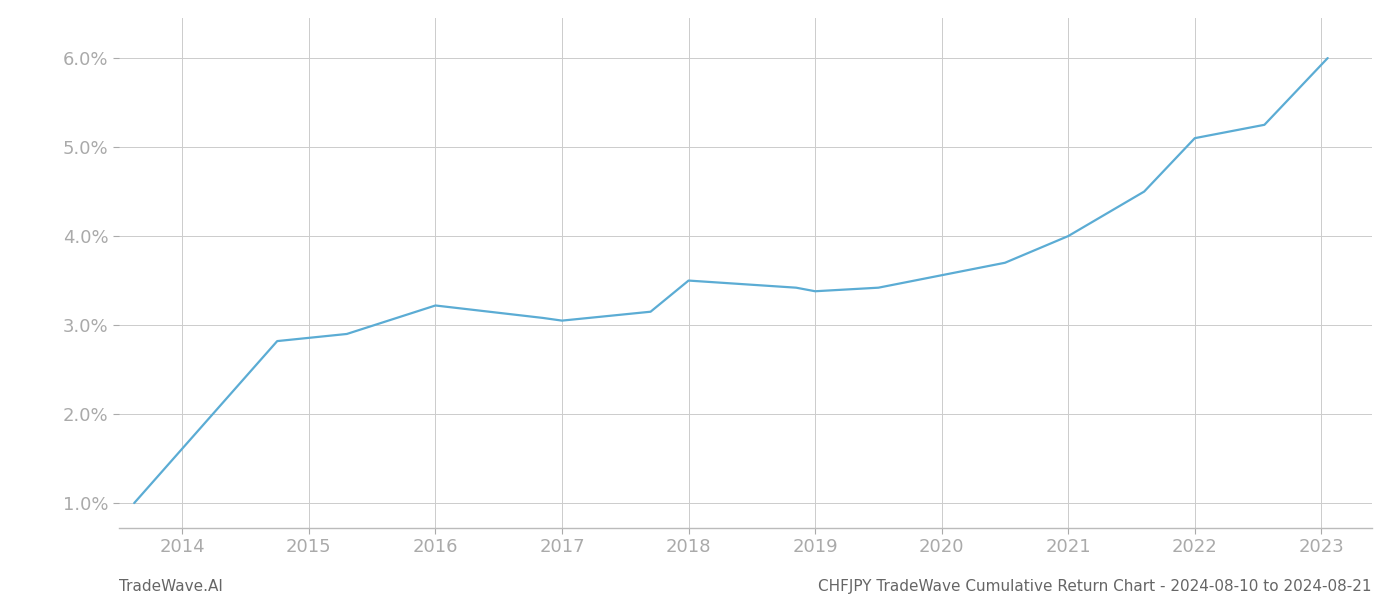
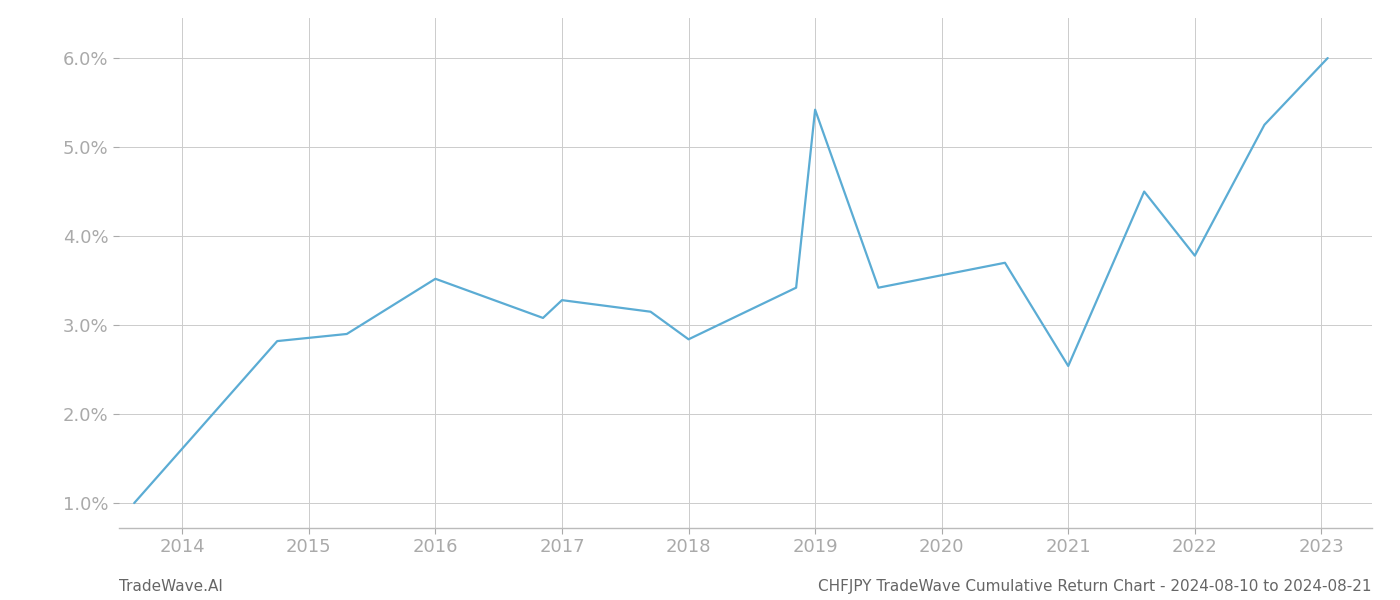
2016: 3.22% -> 3.52%
2017: 3.05% -> 3.28%
2018: 3.50% -> 2.84%
2019: 3.38% -> 5.42%
2021: 4.00% -> 2.54%
2022: 5.10% -> 3.78%
